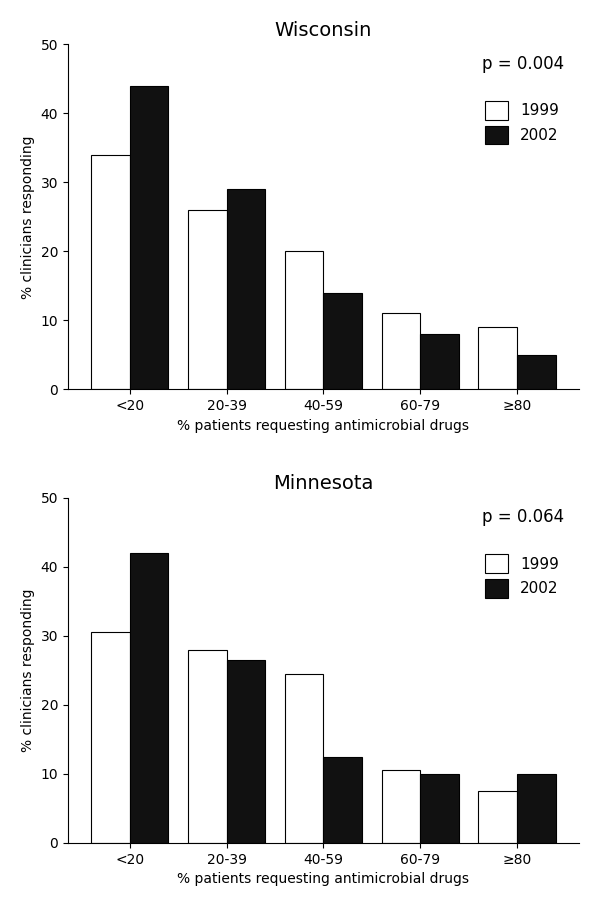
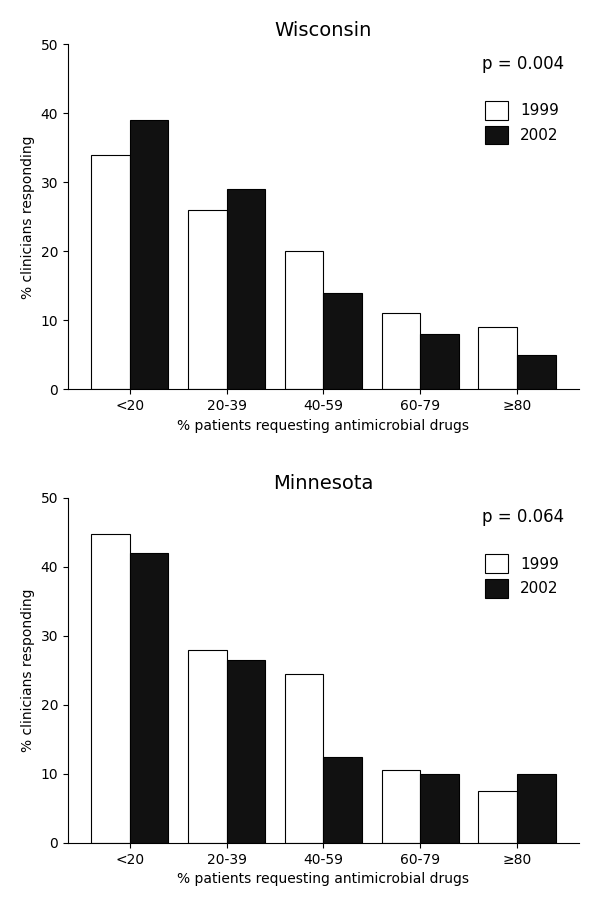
Wisconsin/2002/<20: 44 -> 39
Minnesota/1999/<20: 30.5 -> 44.8
